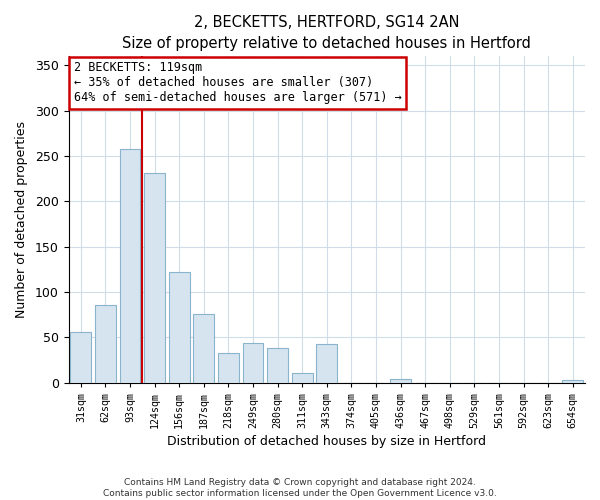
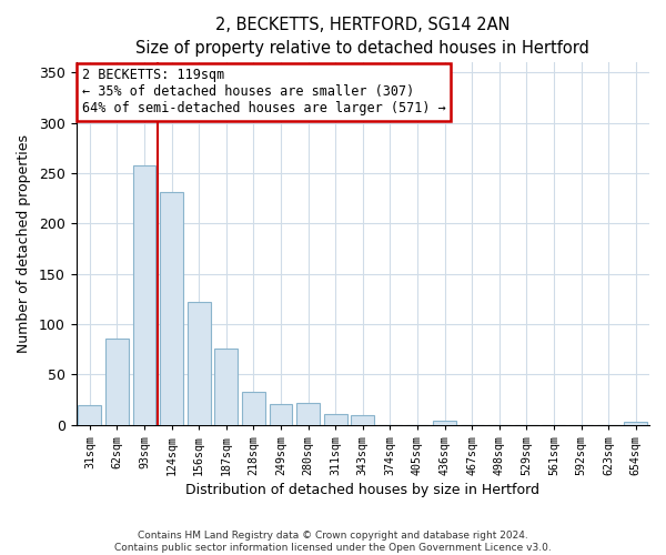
31sqm: 56 -> 19
249sqm: 44 -> 20
280sqm: 38 -> 21
343sqm: 42 -> 9
